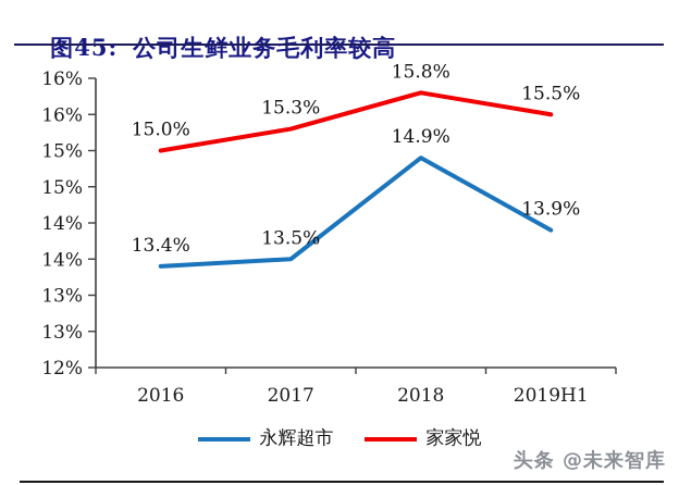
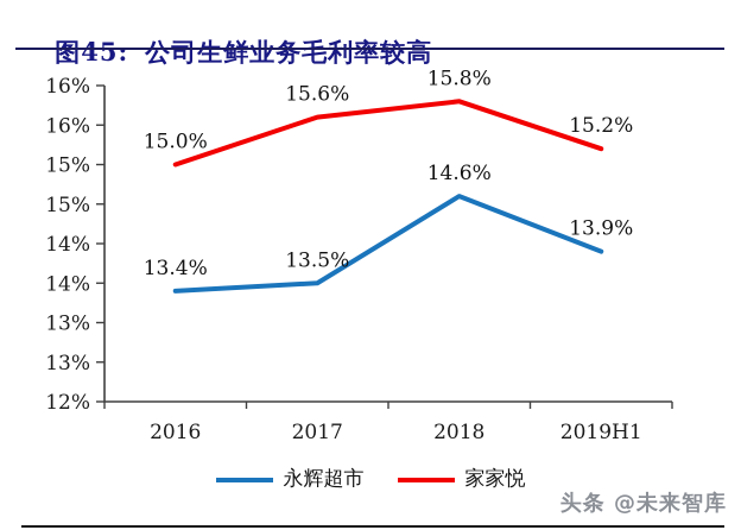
家家悦/2017: 15.3% -> 15.6%
永辉超市/2018: 14.9% -> 14.6%
家家悦/2019H1: 15.5% -> 15.2%
